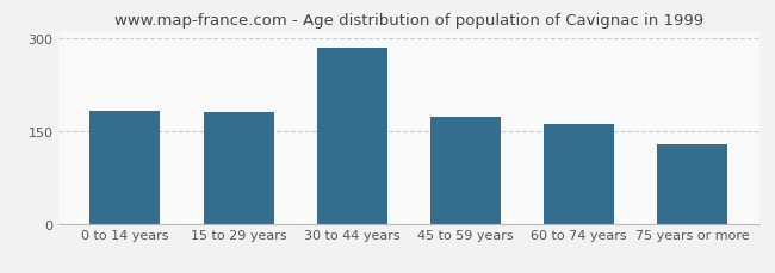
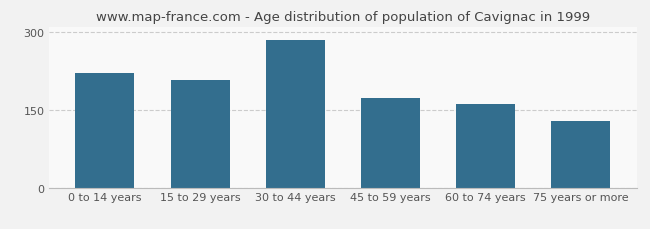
0 to 14 years: 183 -> 220
15 to 29 years: 180 -> 208
